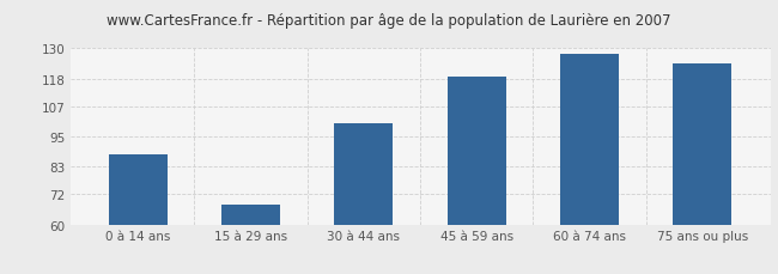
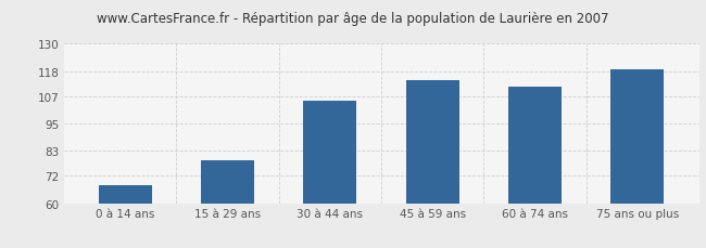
0 à 14 ans: 88 -> 68
15 à 29 ans: 68 -> 79
30 à 44 ans: 100 -> 105
45 à 59 ans: 119 -> 114
60 à 74 ans: 128 -> 111
75 ans ou plus: 124 -> 119
